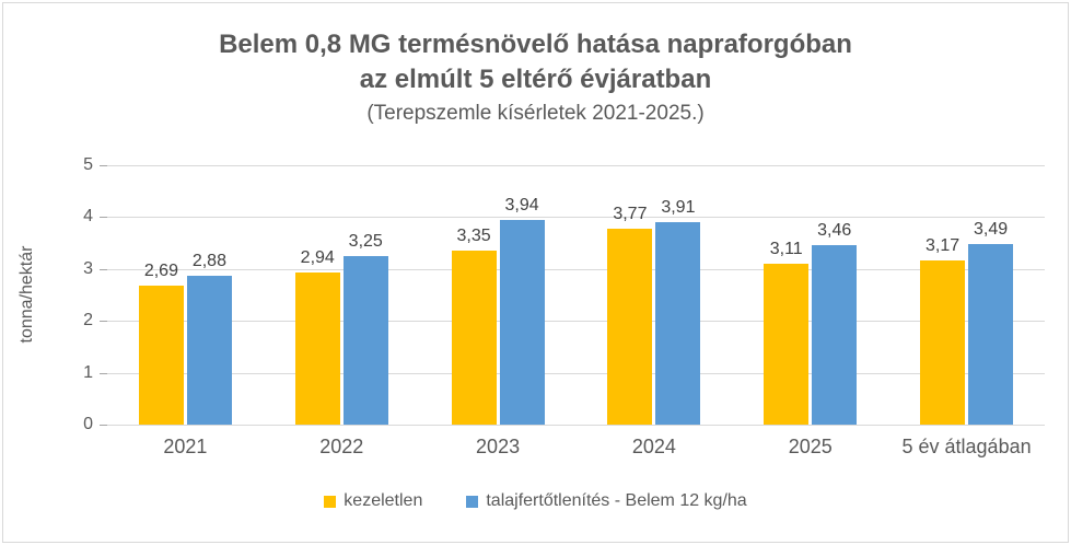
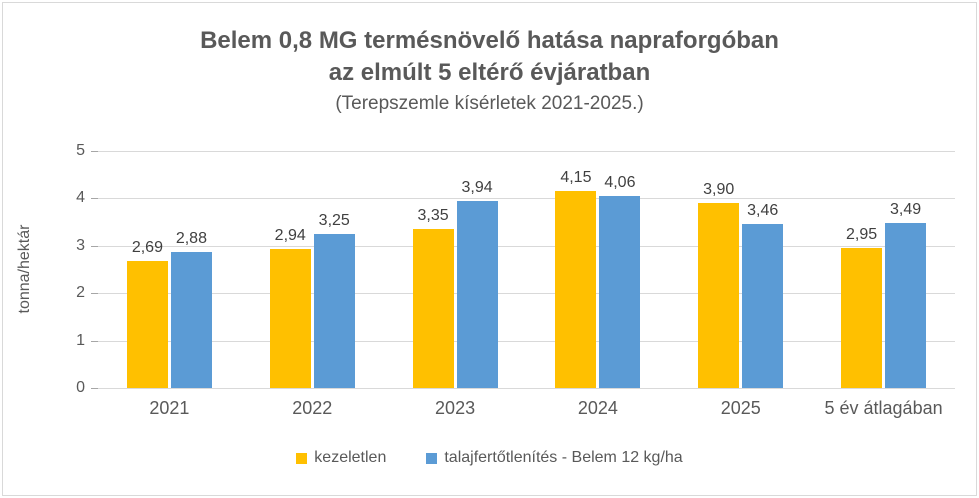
kezeletlen/2024: 3,77 -> 4,15
talajfertőtlenítés - Belem 12 kg/ha/2024: 3,91 -> 4,06
kezeletlen/2025: 3,11 -> 3,90
kezeletlen/5 év átlagában: 3,17 -> 2,95
